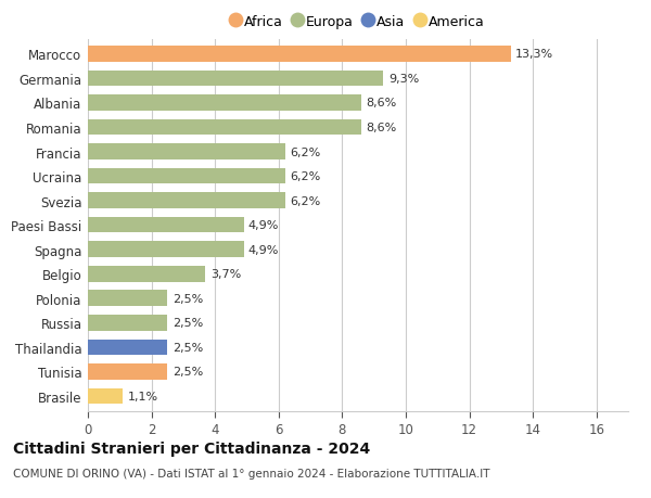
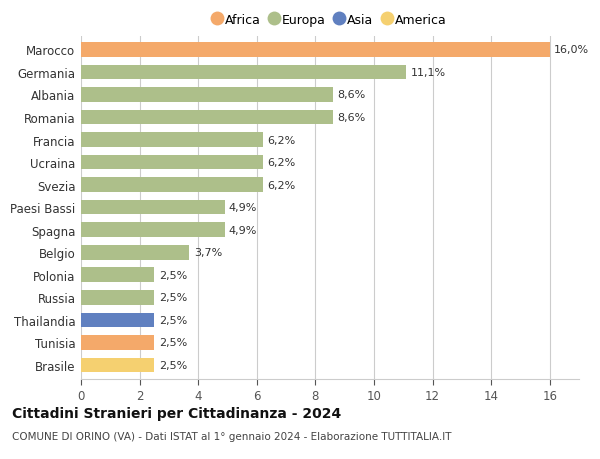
Marocco: 13,3% -> 16,0%
Germania: 9,3% -> 11,1%
Brasile: 1,1% -> 2,5%
